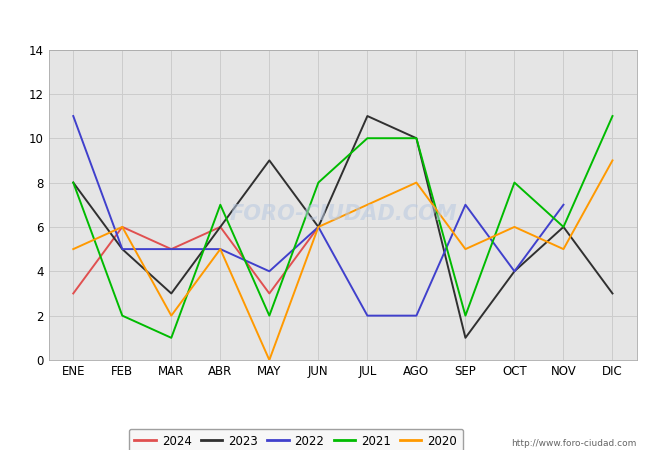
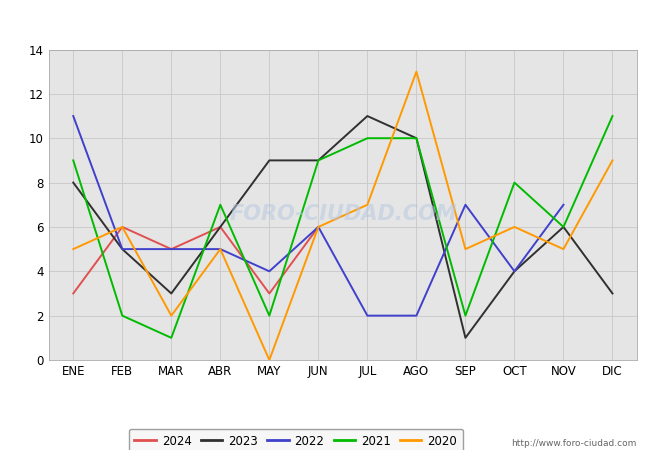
2021/ENE: 8 -> 9
2023/JUN: 6 -> 9
2021/JUN: 8 -> 9
2020/AGO: 8 -> 13
